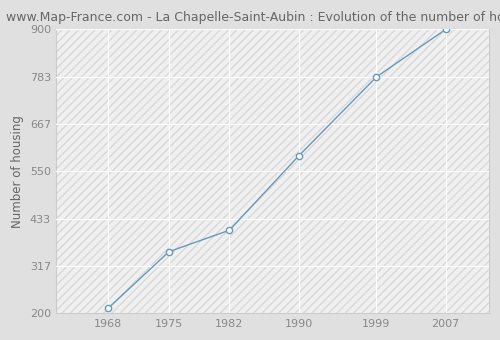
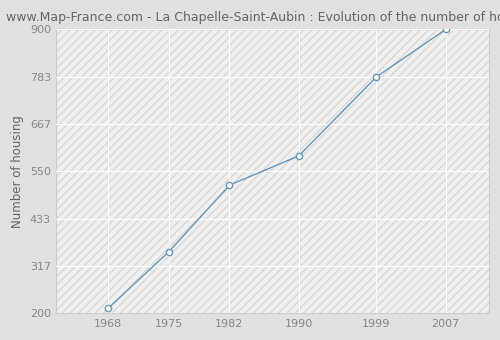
1982: 405 -> 516
